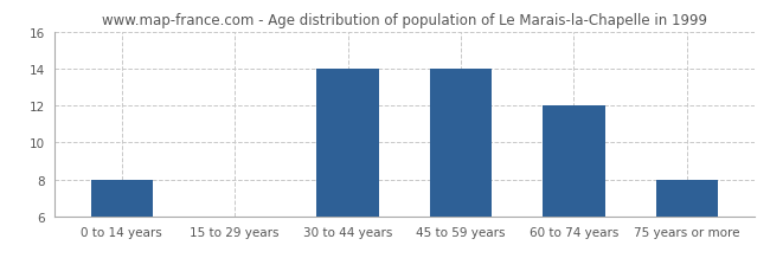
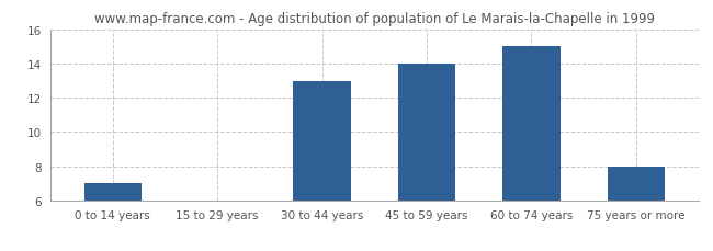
0 to 14 years: 8 -> 7
30 to 44 years: 14 -> 13
60 to 74 years: 12 -> 15
